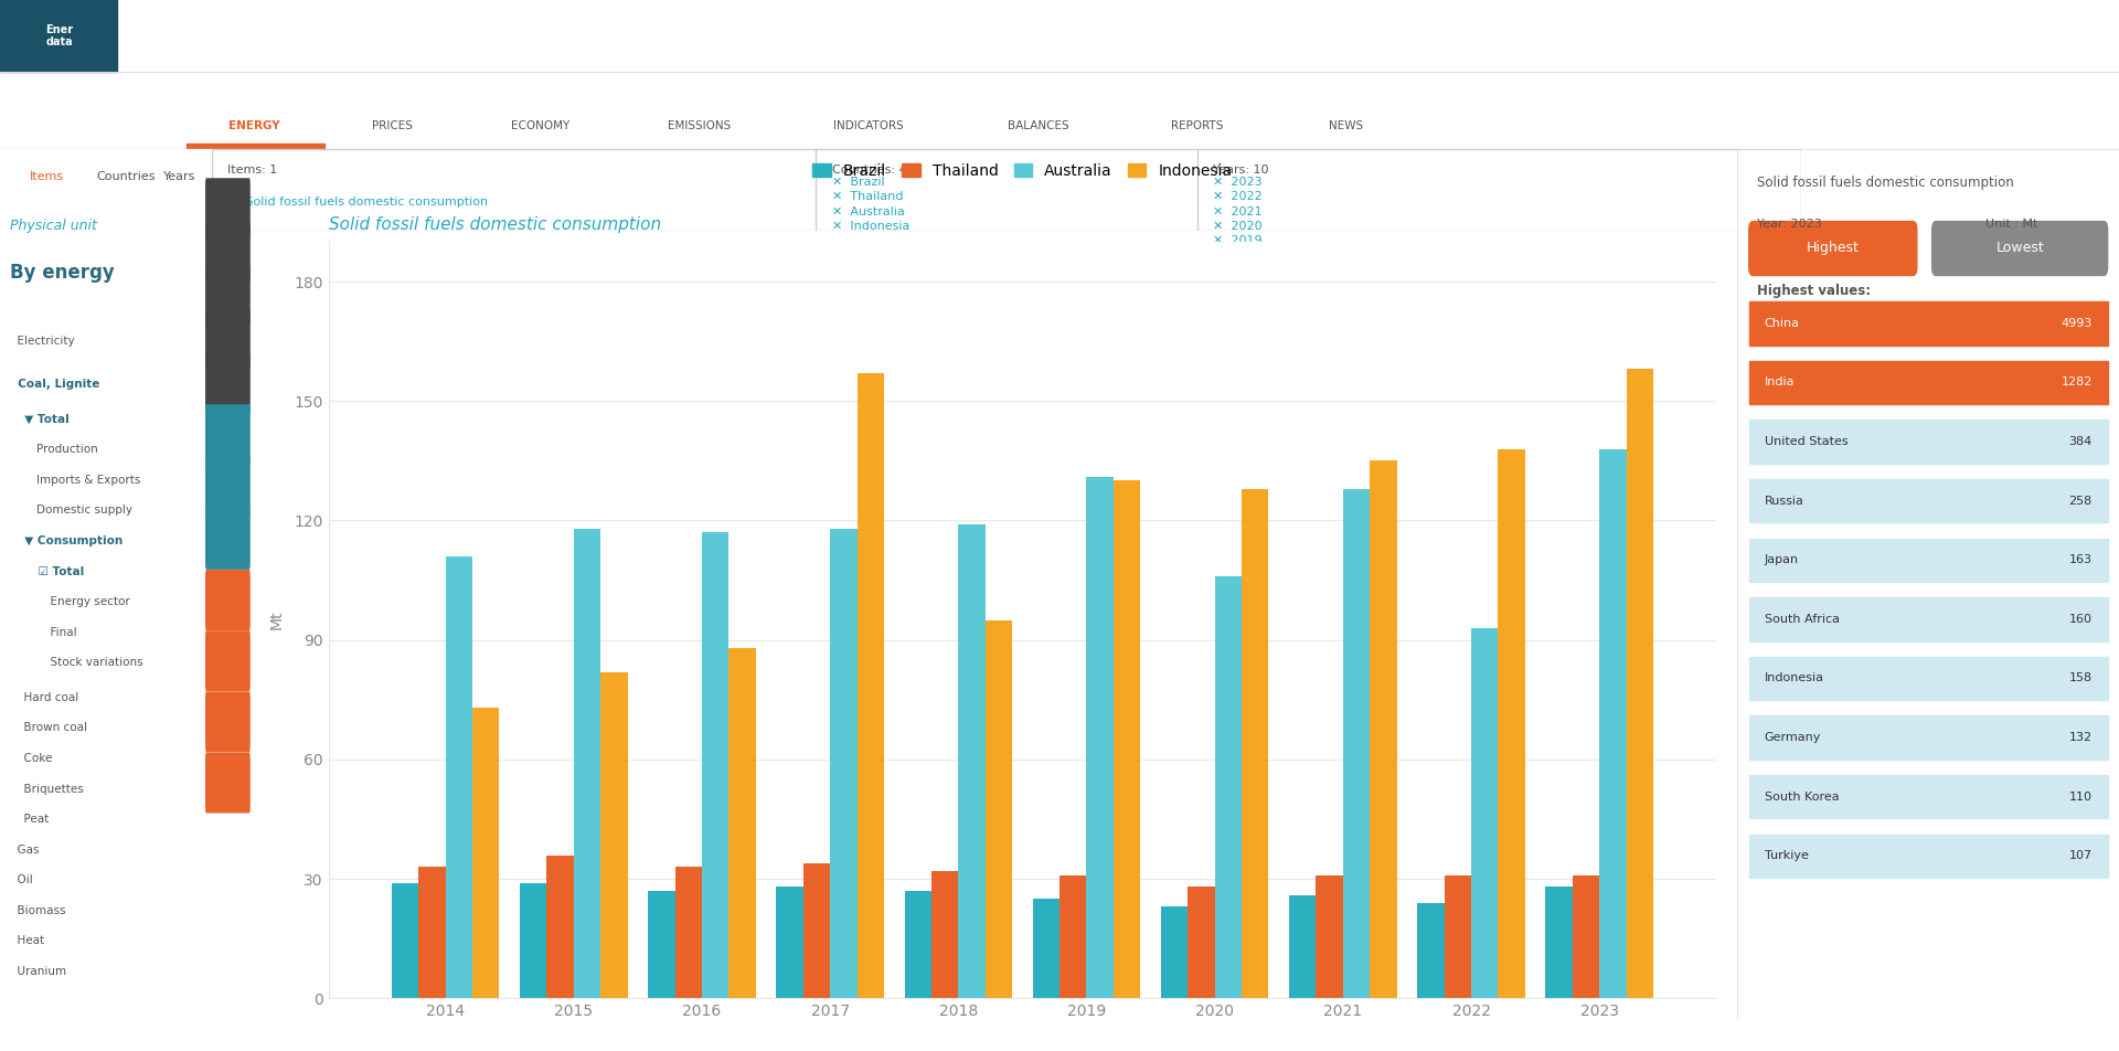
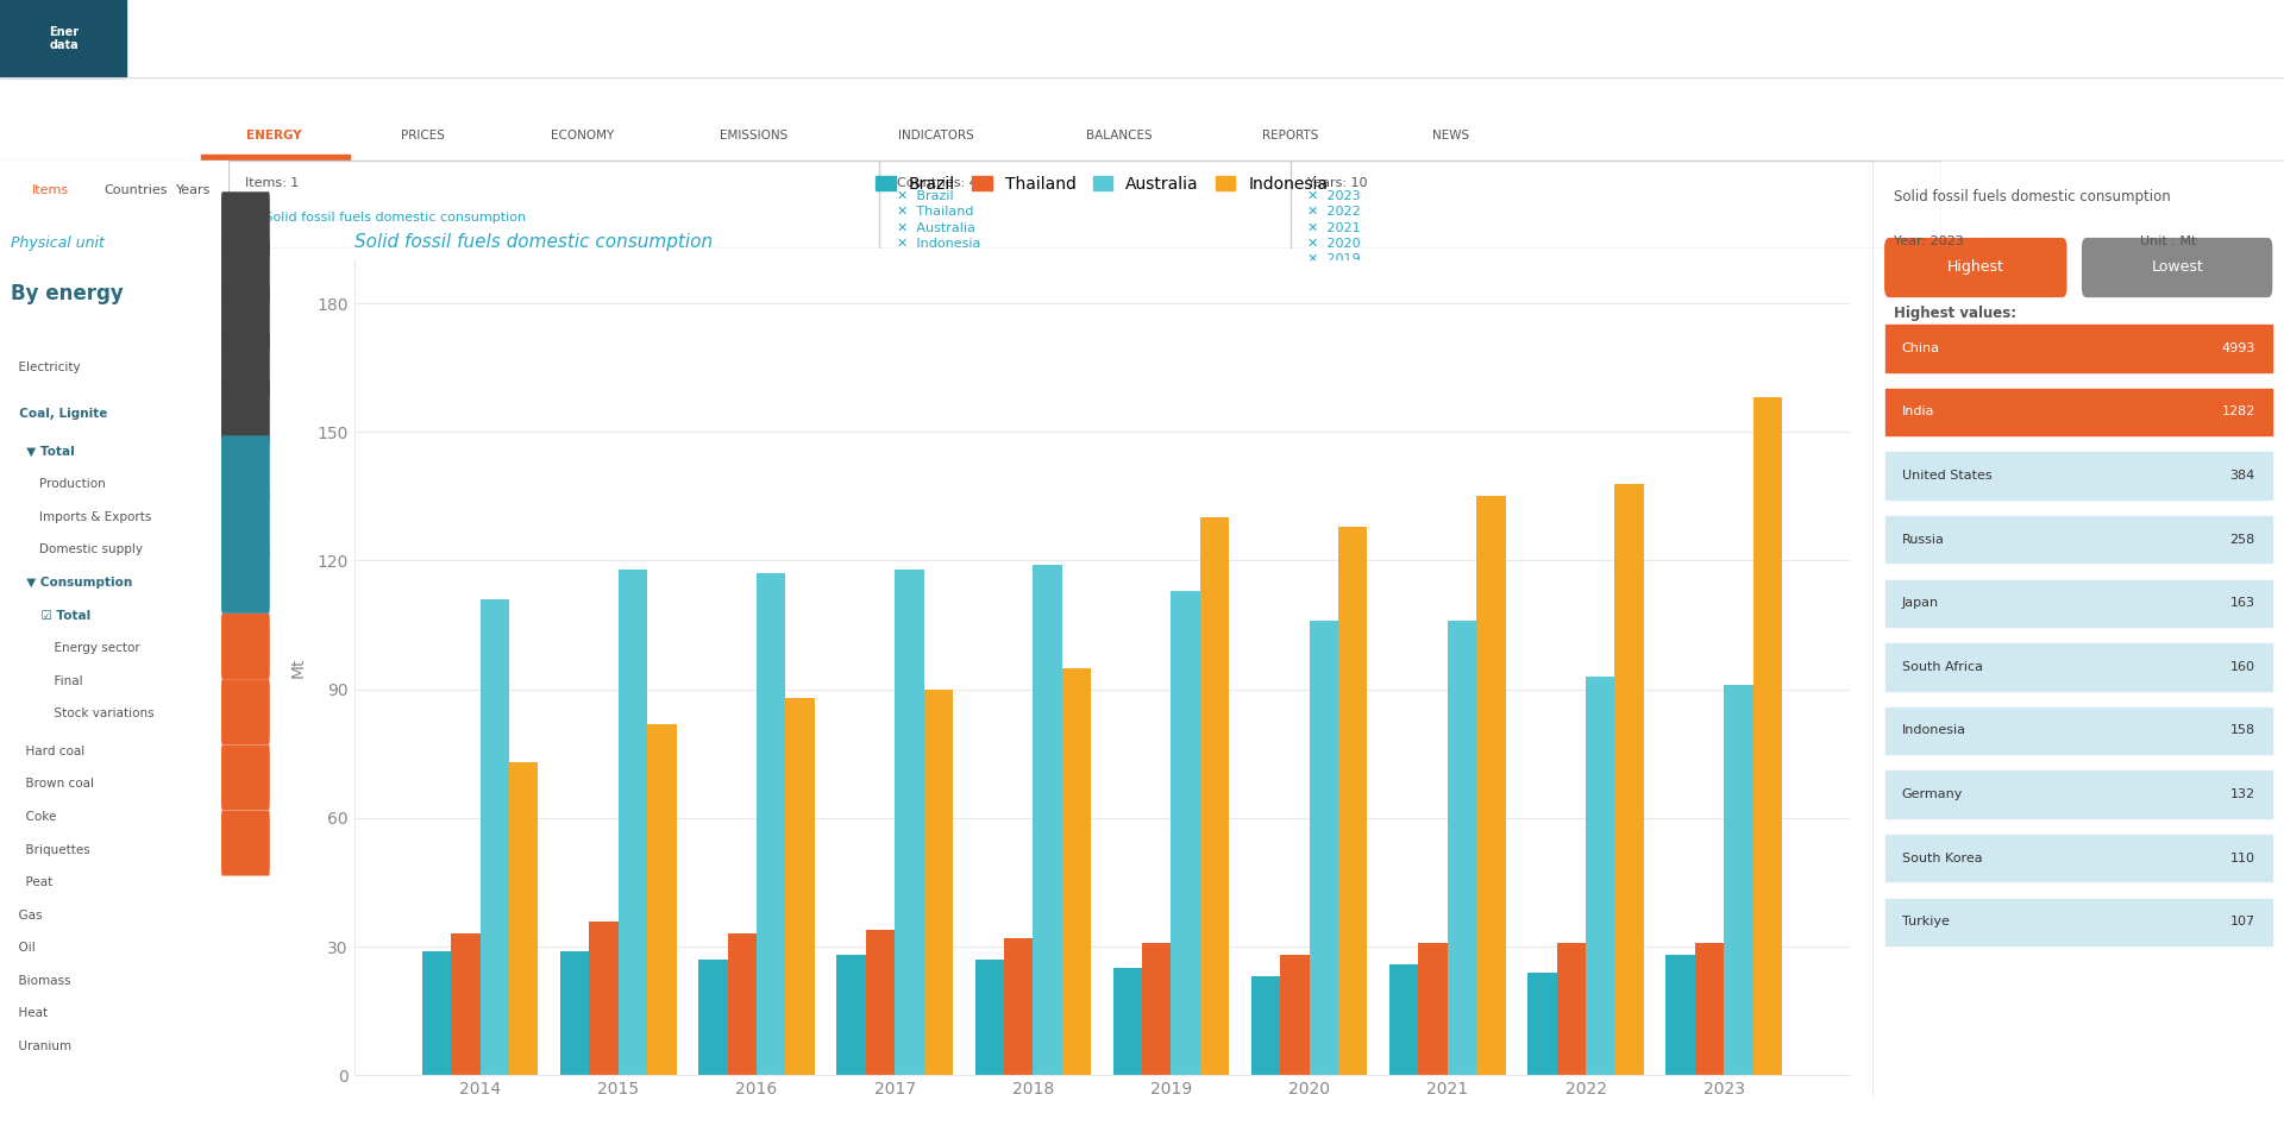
Indonesia/2017: 157 -> 90
Australia/2019: 131 -> 113
Australia/2021: 128 -> 106
Australia/2023: 138 -> 91
